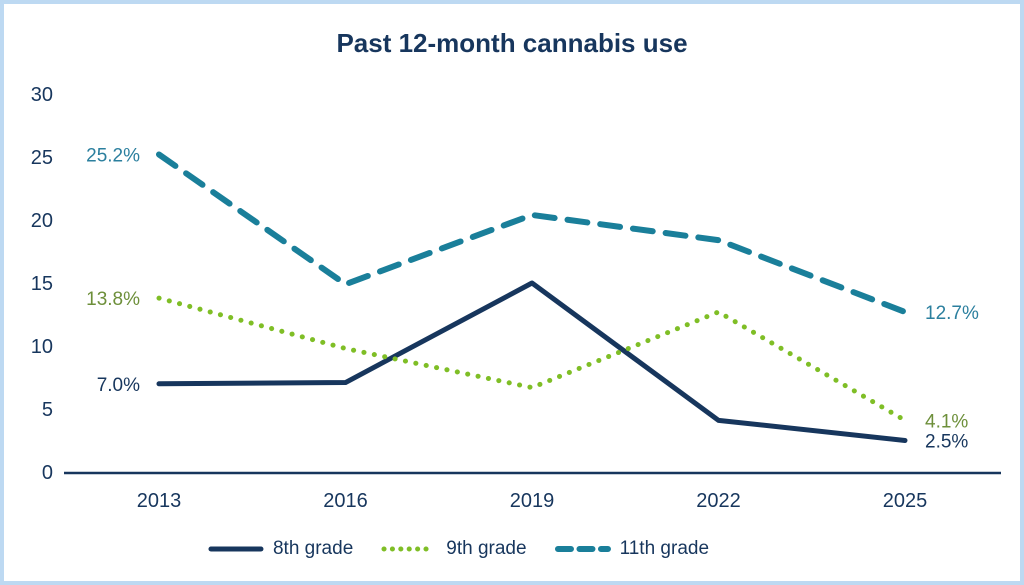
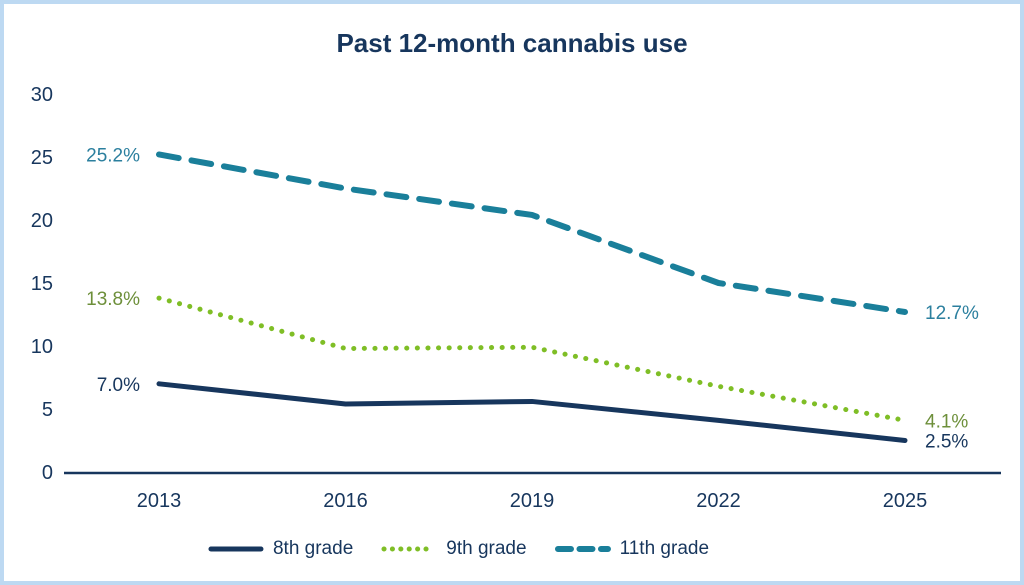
8th grade/2016: 7.1 -> 5.4
11th grade/2016: 14.9 -> 22.5
8th grade/2019: 15.0 -> 5.6
9th grade/2019: 6.7 -> 9.9
9th grade/2022: 12.7 -> 6.8
11th grade/2022: 18.4 -> 15.0
